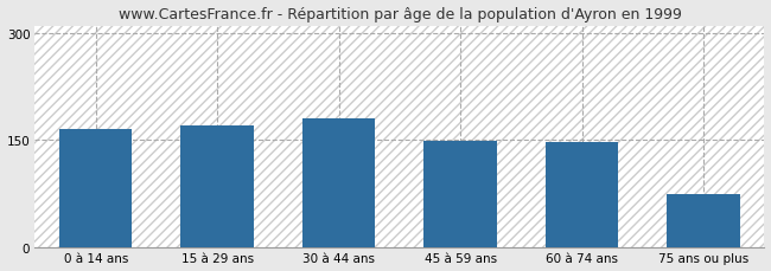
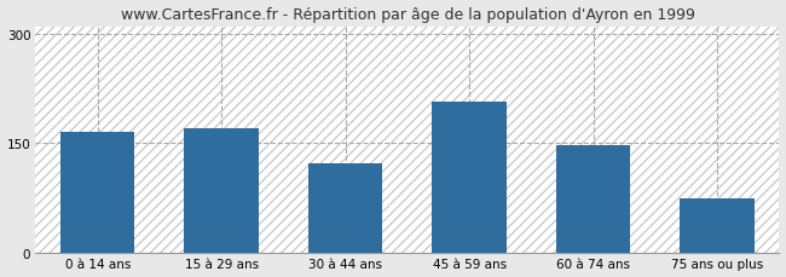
30 à 44 ans: 180 -> 122
45 à 59 ans: 149 -> 206
